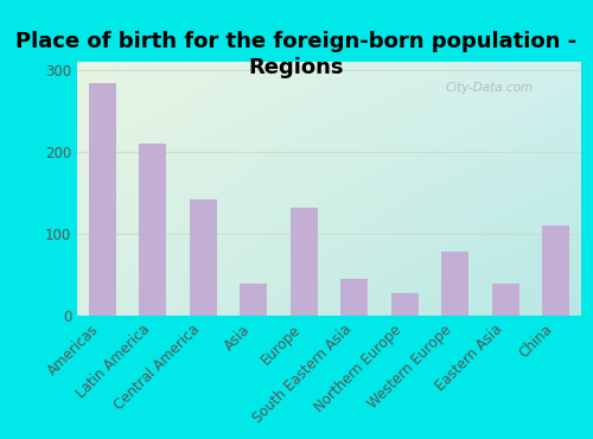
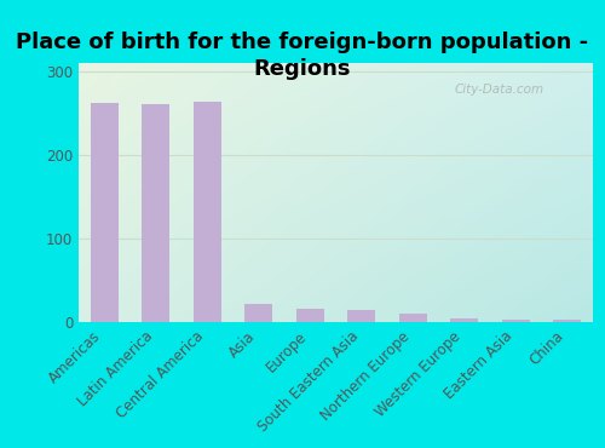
Americas: 284 -> 262
Latin America: 210 -> 260
Central America: 142 -> 263
Asia: 40 -> 22
Europe: 132 -> 17
South Eastern Asia: 46 -> 15
Northern Europe: 28 -> 10
Western Europe: 78 -> 5
Eastern Asia: 40 -> 4
China: 110 -> 4
